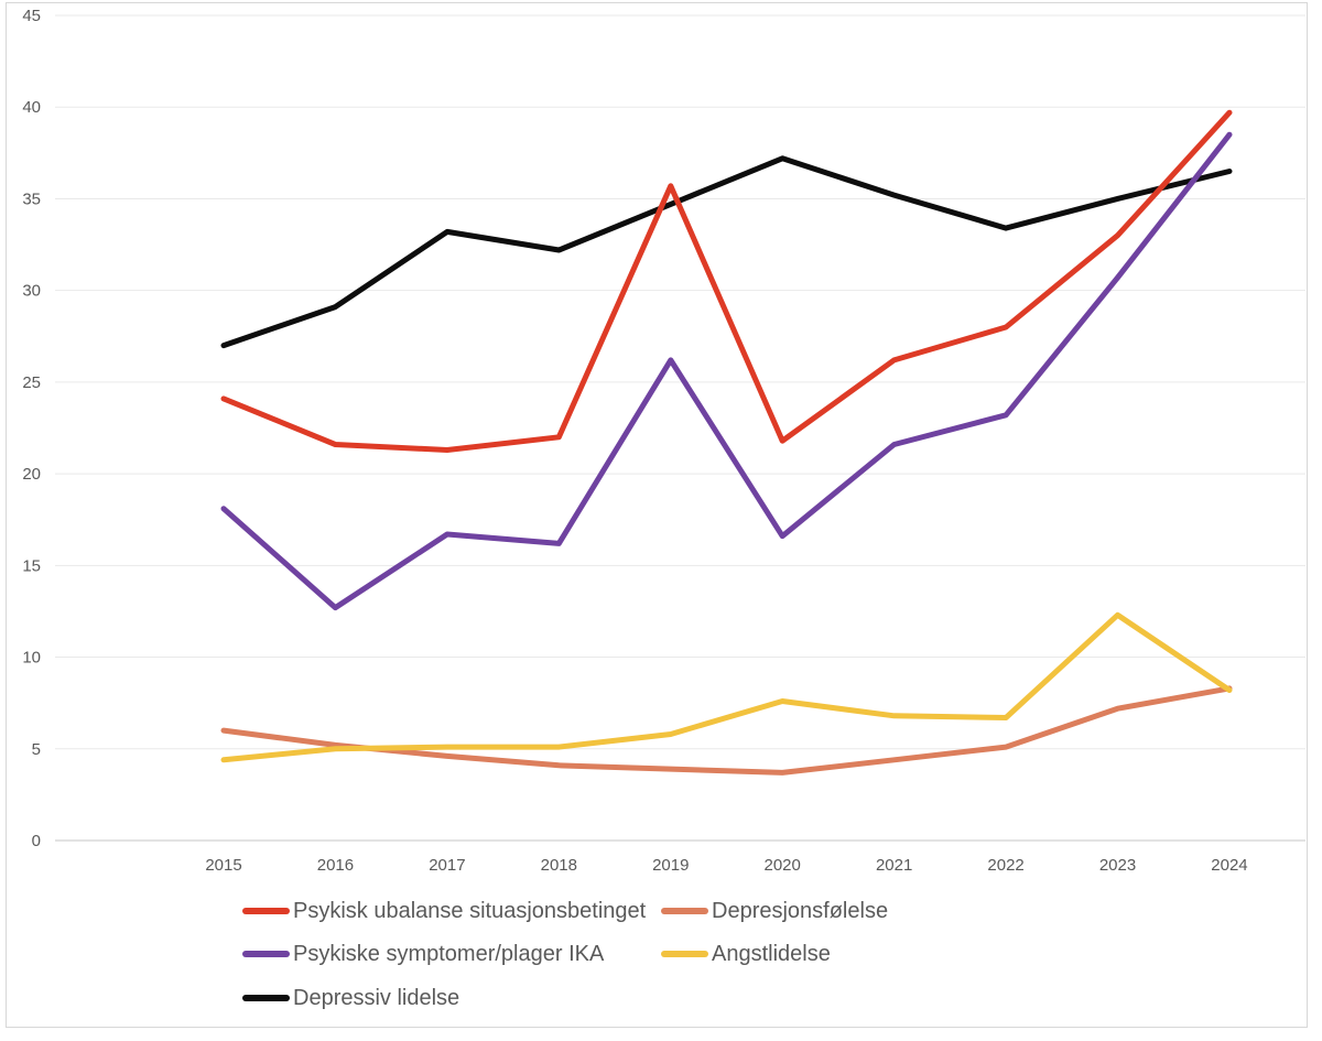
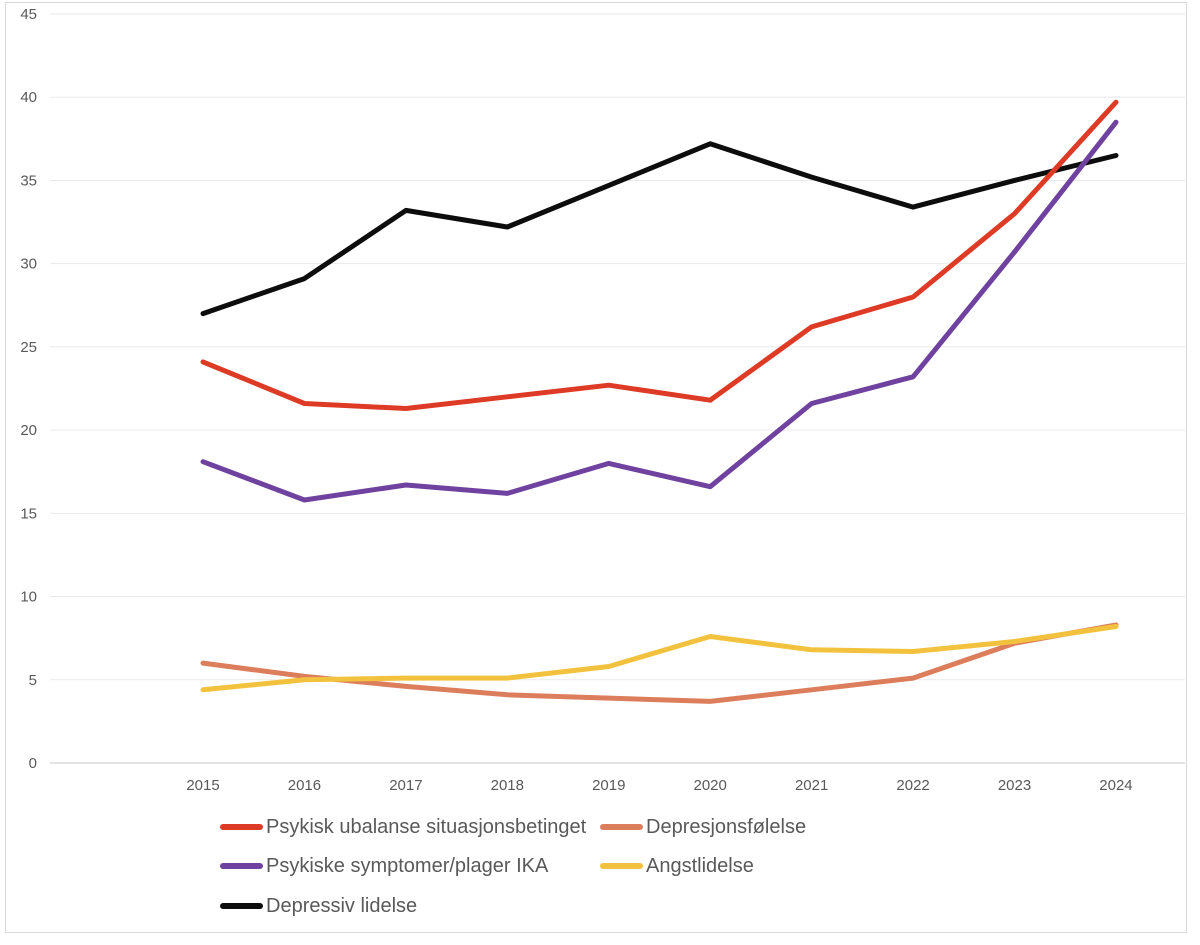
Psykiske symptomer/plager IKA/2016: 12.7 -> 15.8
Psykisk ubalanse situasjonsbetinget/2019: 35.7 -> 22.7
Psykiske symptomer/plager IKA/2019: 26.2 -> 18.0
Angstlidelse/2023: 12.3 -> 7.3
